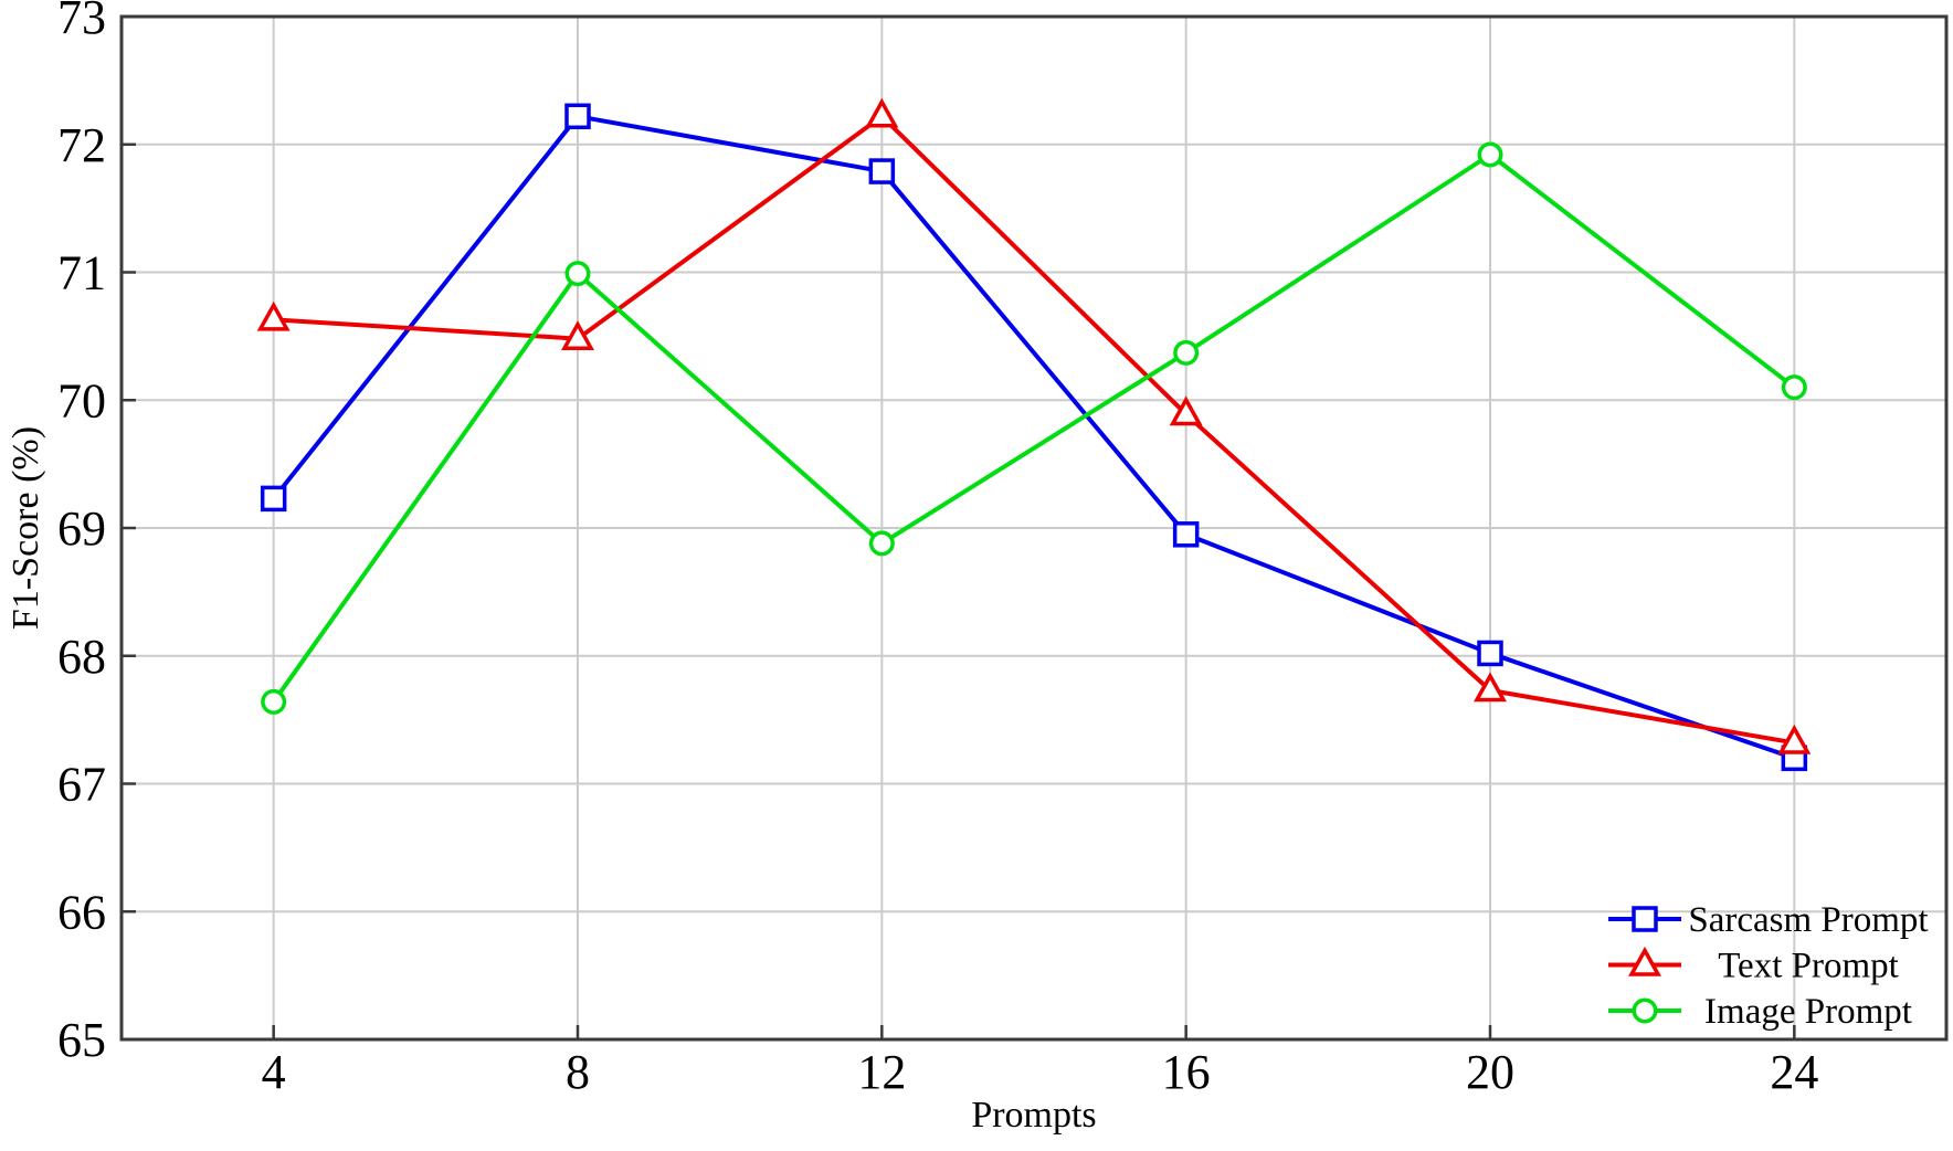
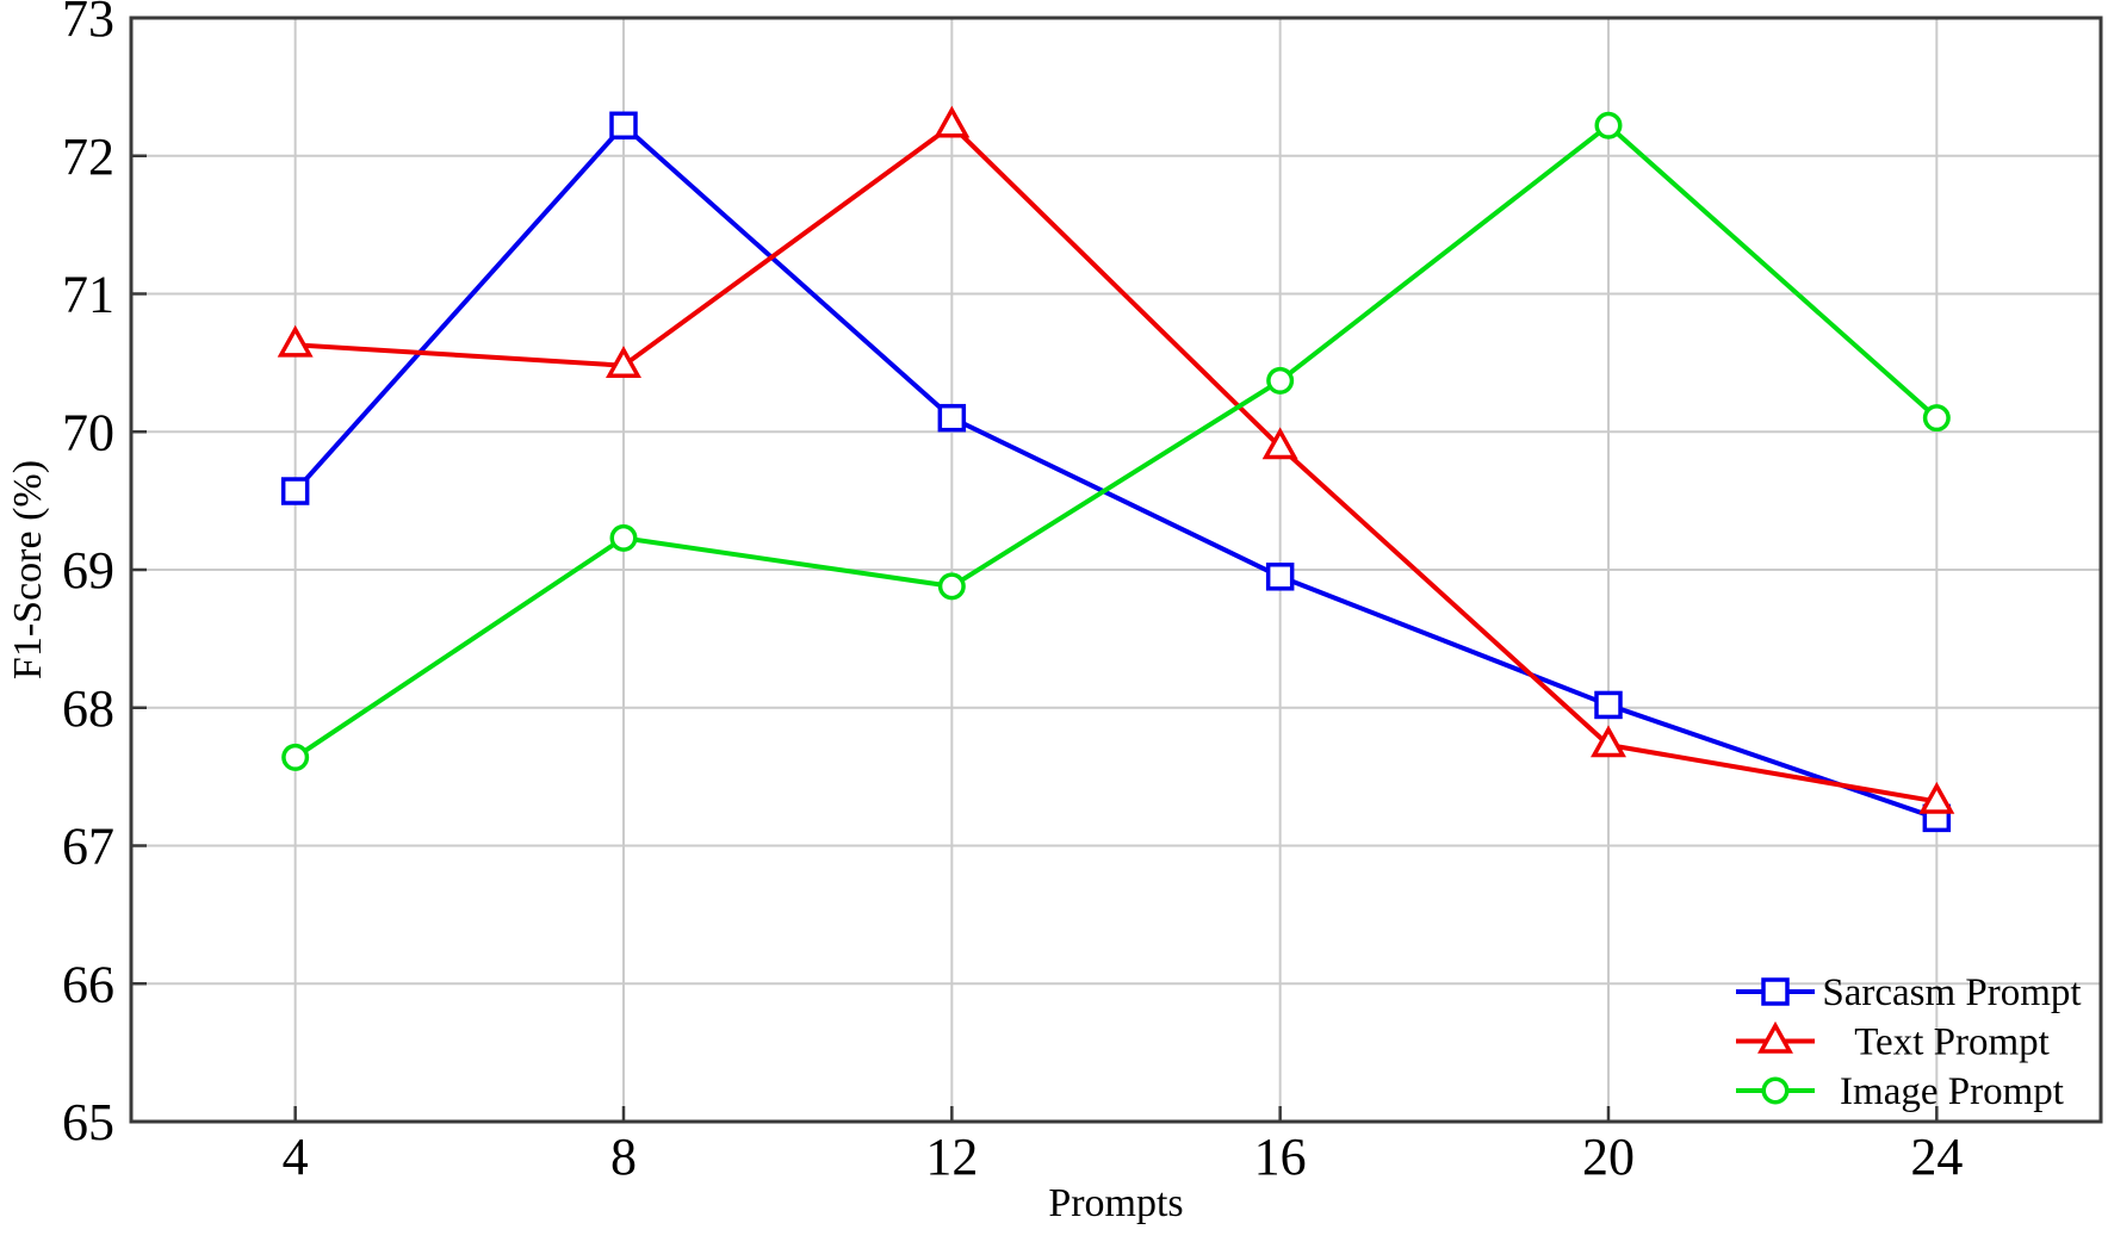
Sarcasm Prompt/4: 69.23 -> 69.57
Image Prompt/8: 70.99 -> 69.23
Sarcasm Prompt/12: 71.79 -> 70.10
Image Prompt/20: 71.92 -> 72.22
